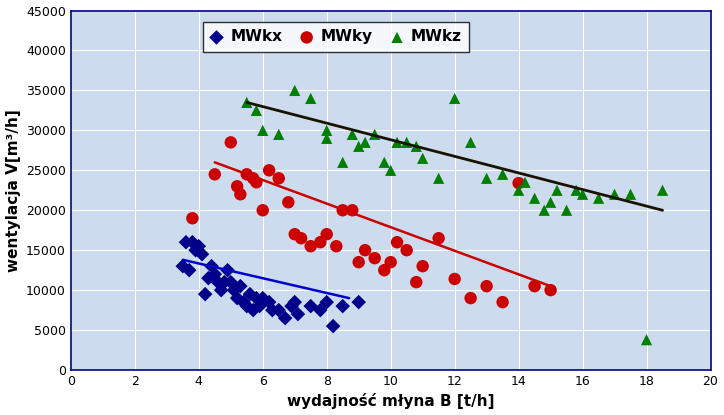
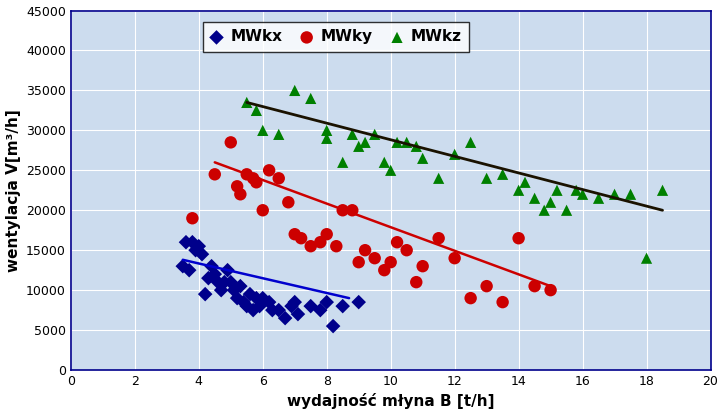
MWky/12: 11400 -> 14000
MWkz/12: 34000 -> 27000
MWky/14: 23400 -> 16500
MWkz/18: 3800 -> 14000
